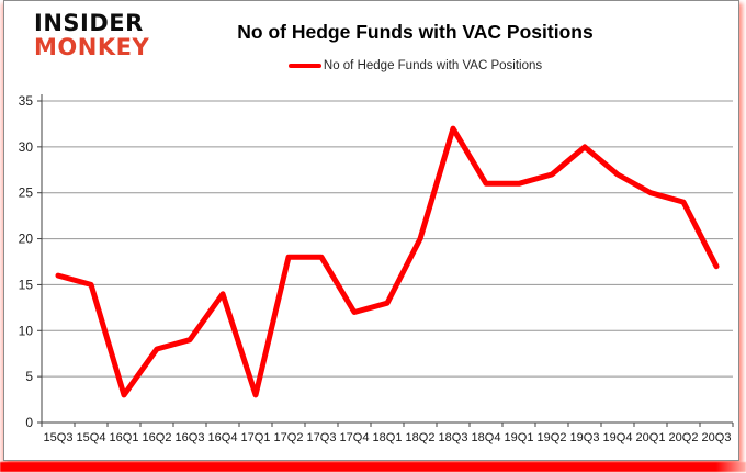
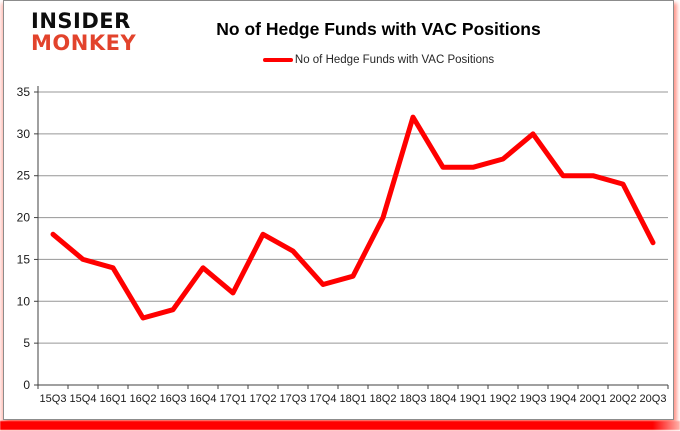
15Q3: 16 -> 18
16Q1: 3 -> 14
17Q1: 3 -> 11
17Q3: 18 -> 16
19Q4: 27 -> 25
